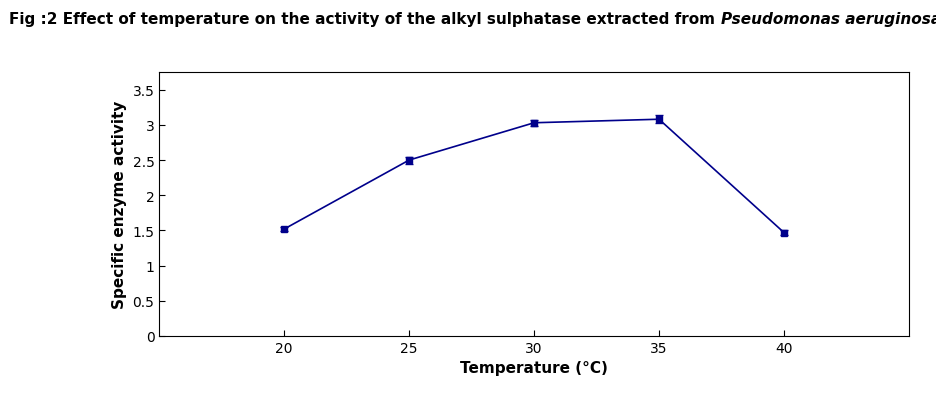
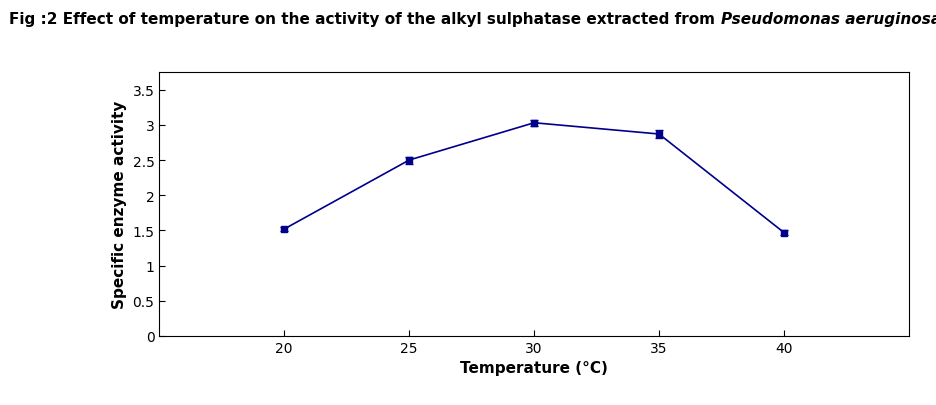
35: 3.08 -> 2.87
